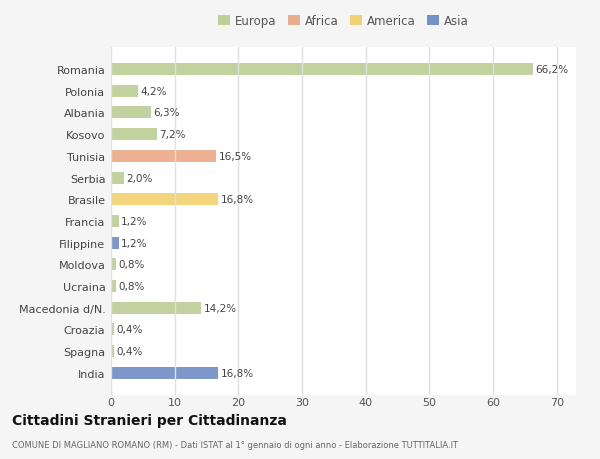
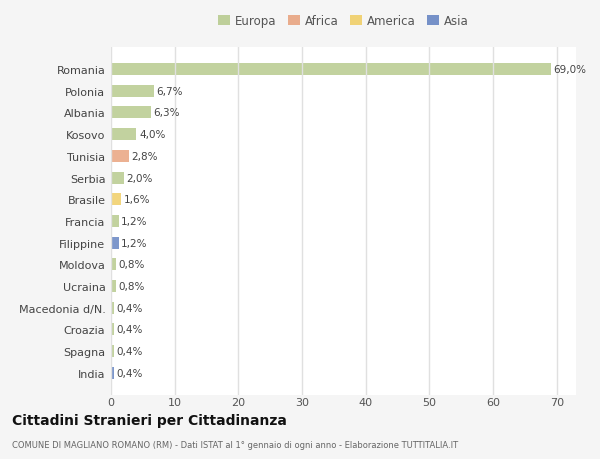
Romania: 66,2% -> 69,0%
Polonia: 4,2% -> 6,7%
Kosovo: 7,2% -> 4,0%
Tunisia: 16,5% -> 2,8%
Brasile: 16,8% -> 1,6%
Macedonia d/N.: 14,2% -> 0,4%
India: 16,8% -> 0,4%
